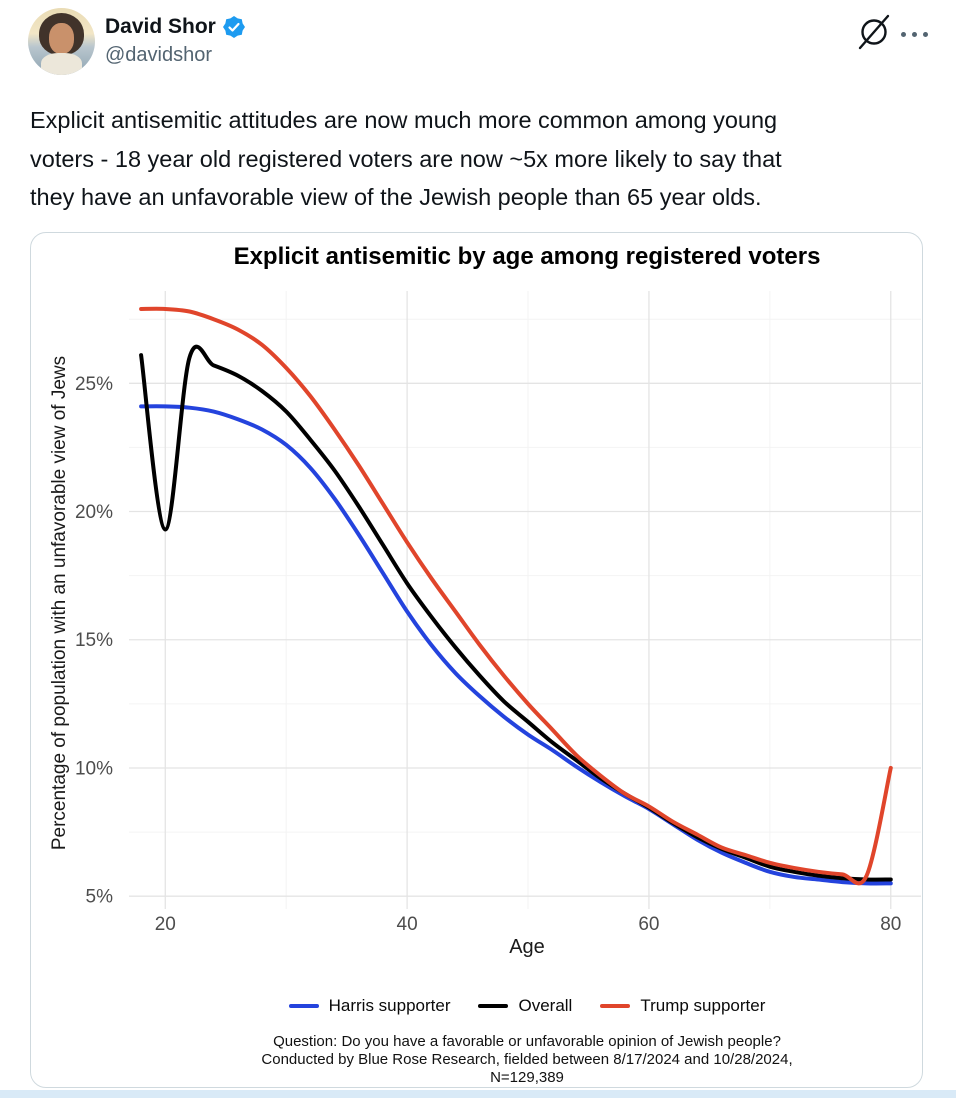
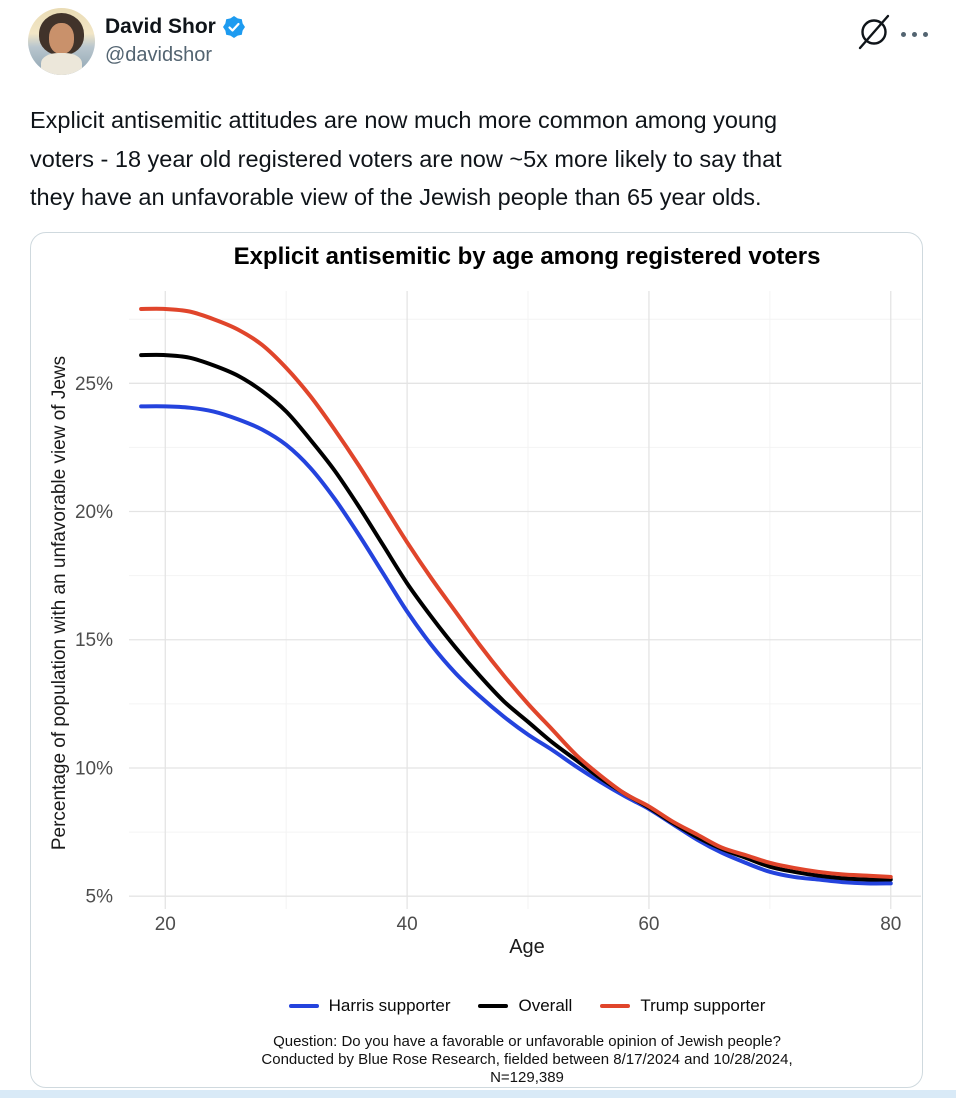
Overall/20: 19.3% -> 26.1%
Trump supporter/80: 10.0% -> 5.8%
